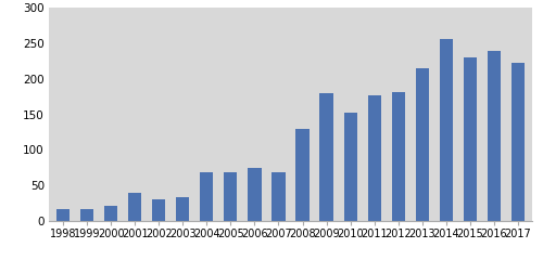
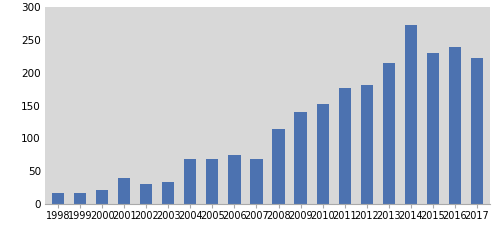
2008: 130 -> 114
2009: 180 -> 140
2014: 256 -> 273
